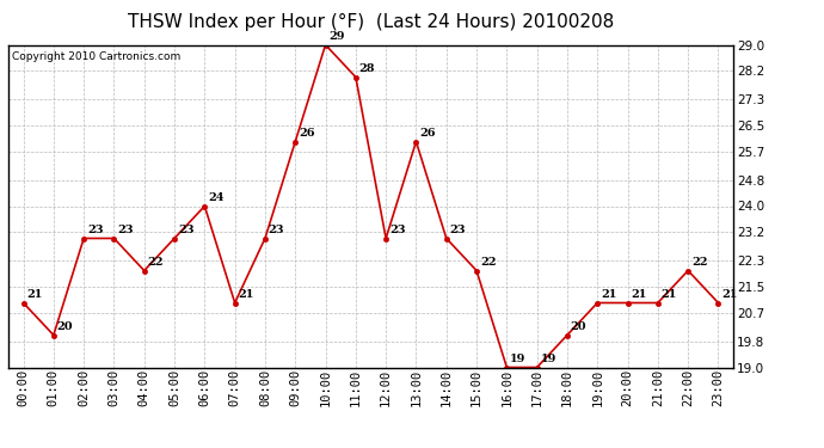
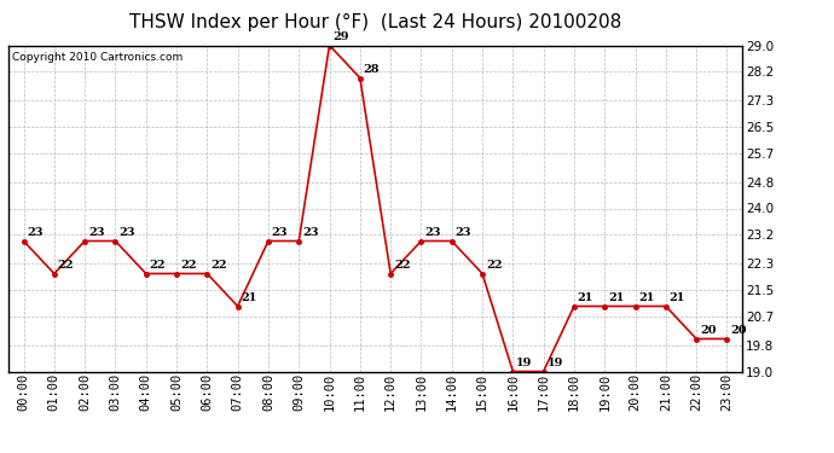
00:00: 21 -> 23
01:00: 20 -> 22
05:00: 23 -> 22
06:00: 24 -> 22
09:00: 26 -> 23
12:00: 23 -> 22
13:00: 26 -> 23
18:00: 20 -> 21
22:00: 22 -> 20
23:00: 21 -> 20
